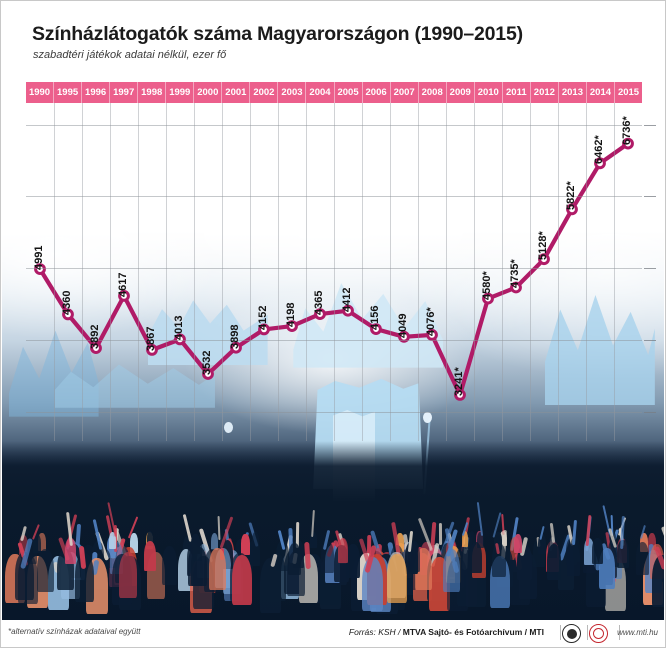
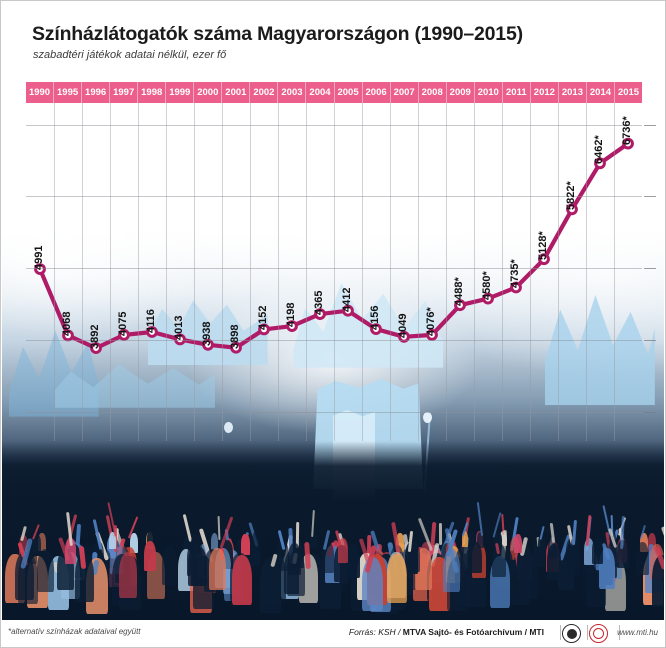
1995: 4360 -> 4068
1997: 4617 -> 4075
1998: 3867 -> 4116
2000: 3532 -> 3938
2009: 3241 -> 4488
